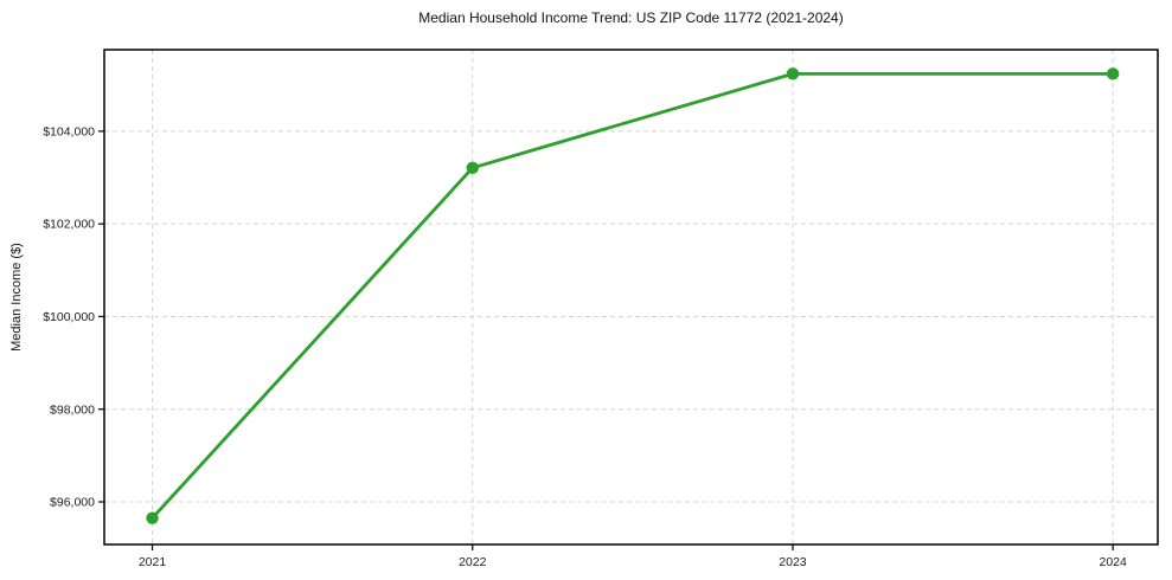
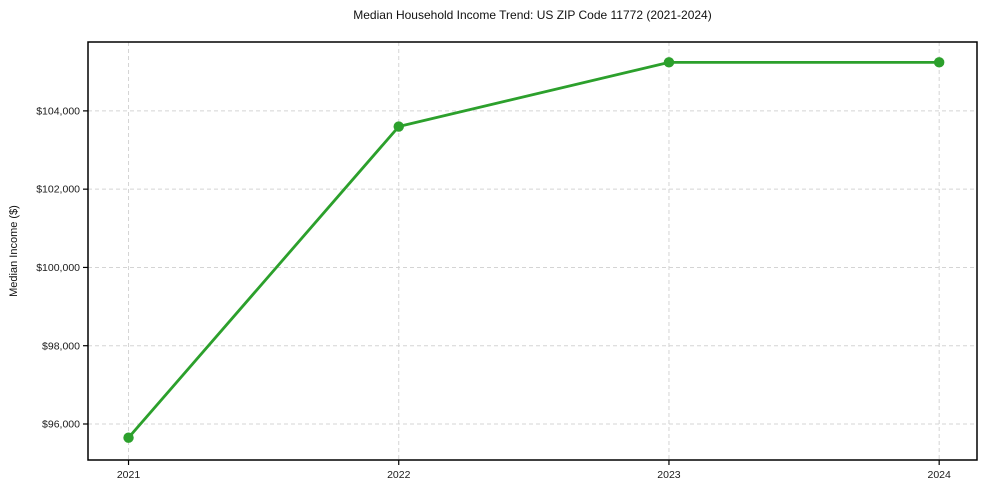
2022: $103200 -> $103600
